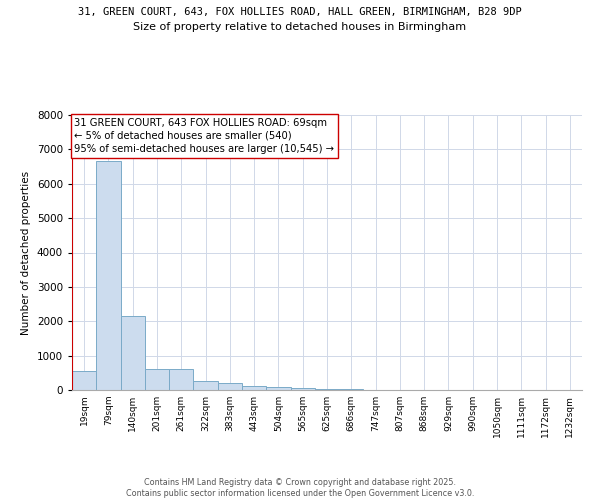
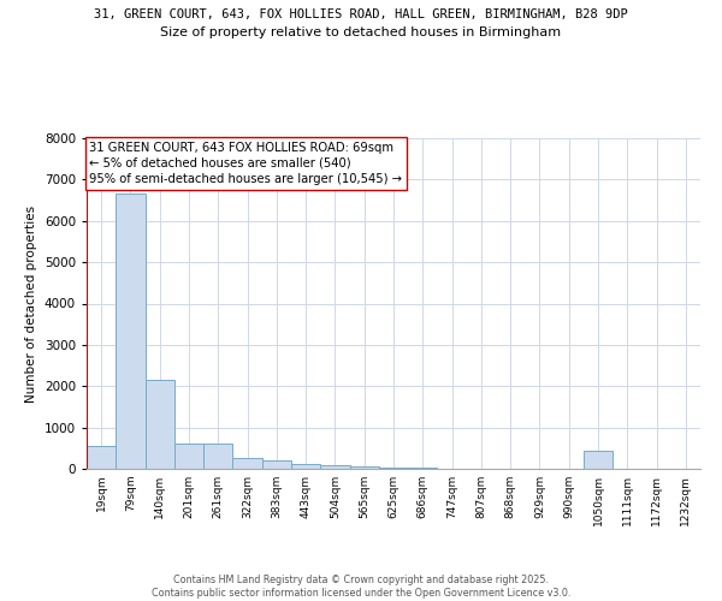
1050sqm: 0 -> 450
